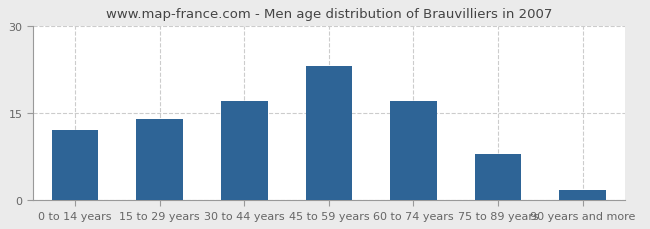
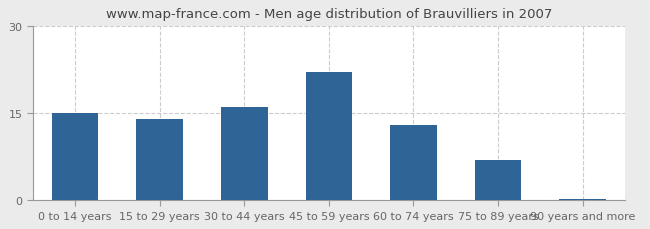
0 to 14 years: 12.0 -> 15.0
30 to 44 years: 17.0 -> 16.0
45 to 59 years: 23.0 -> 22.0
60 to 74 years: 17.0 -> 13.0
75 to 89 years: 8.0 -> 7.0
90 years and more: 1.8 -> 0.3
